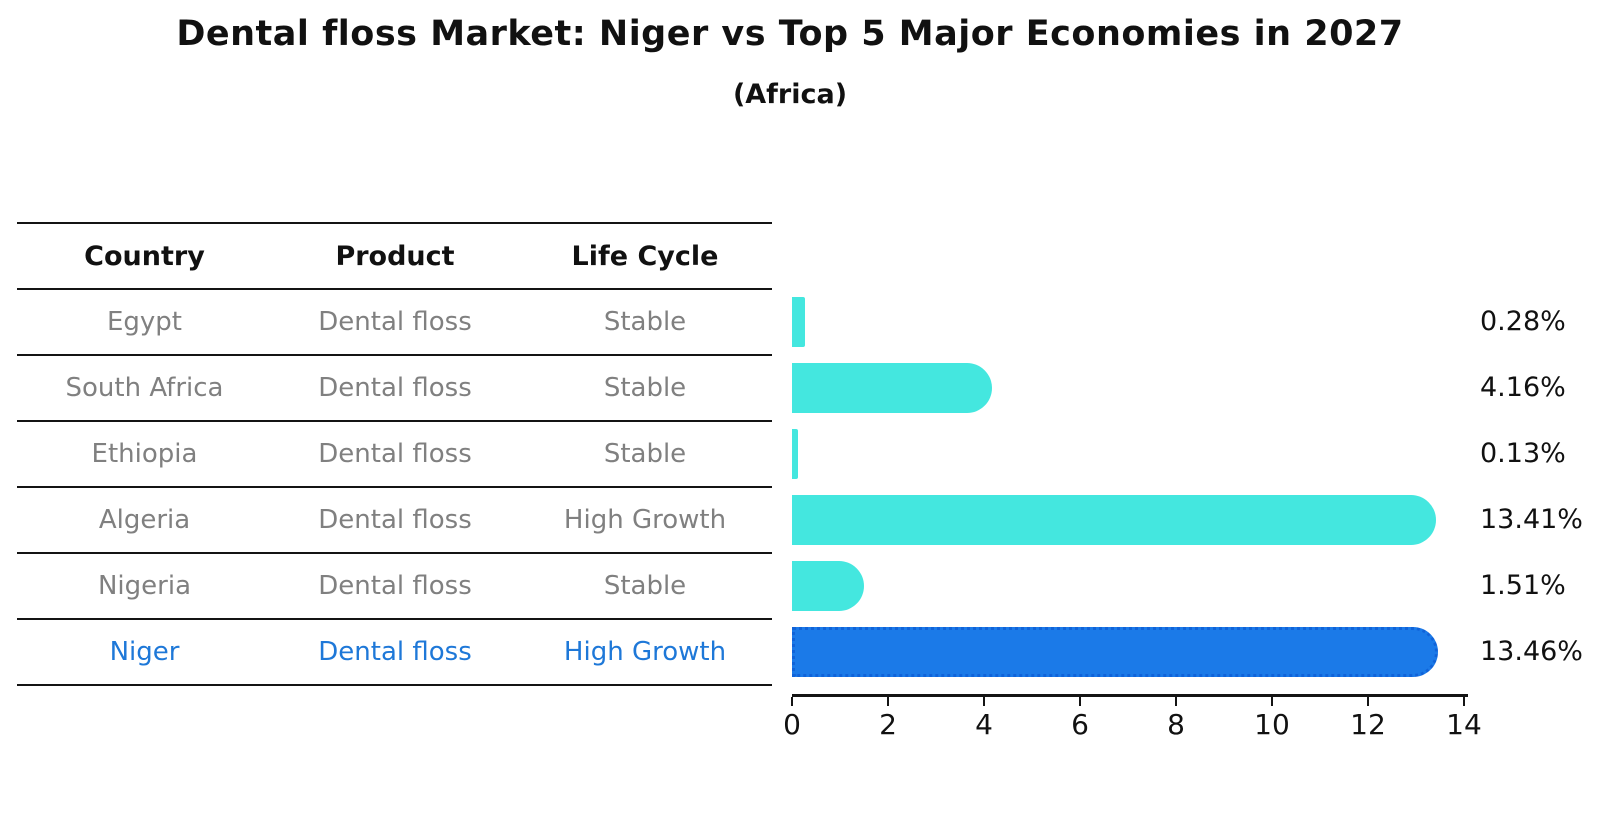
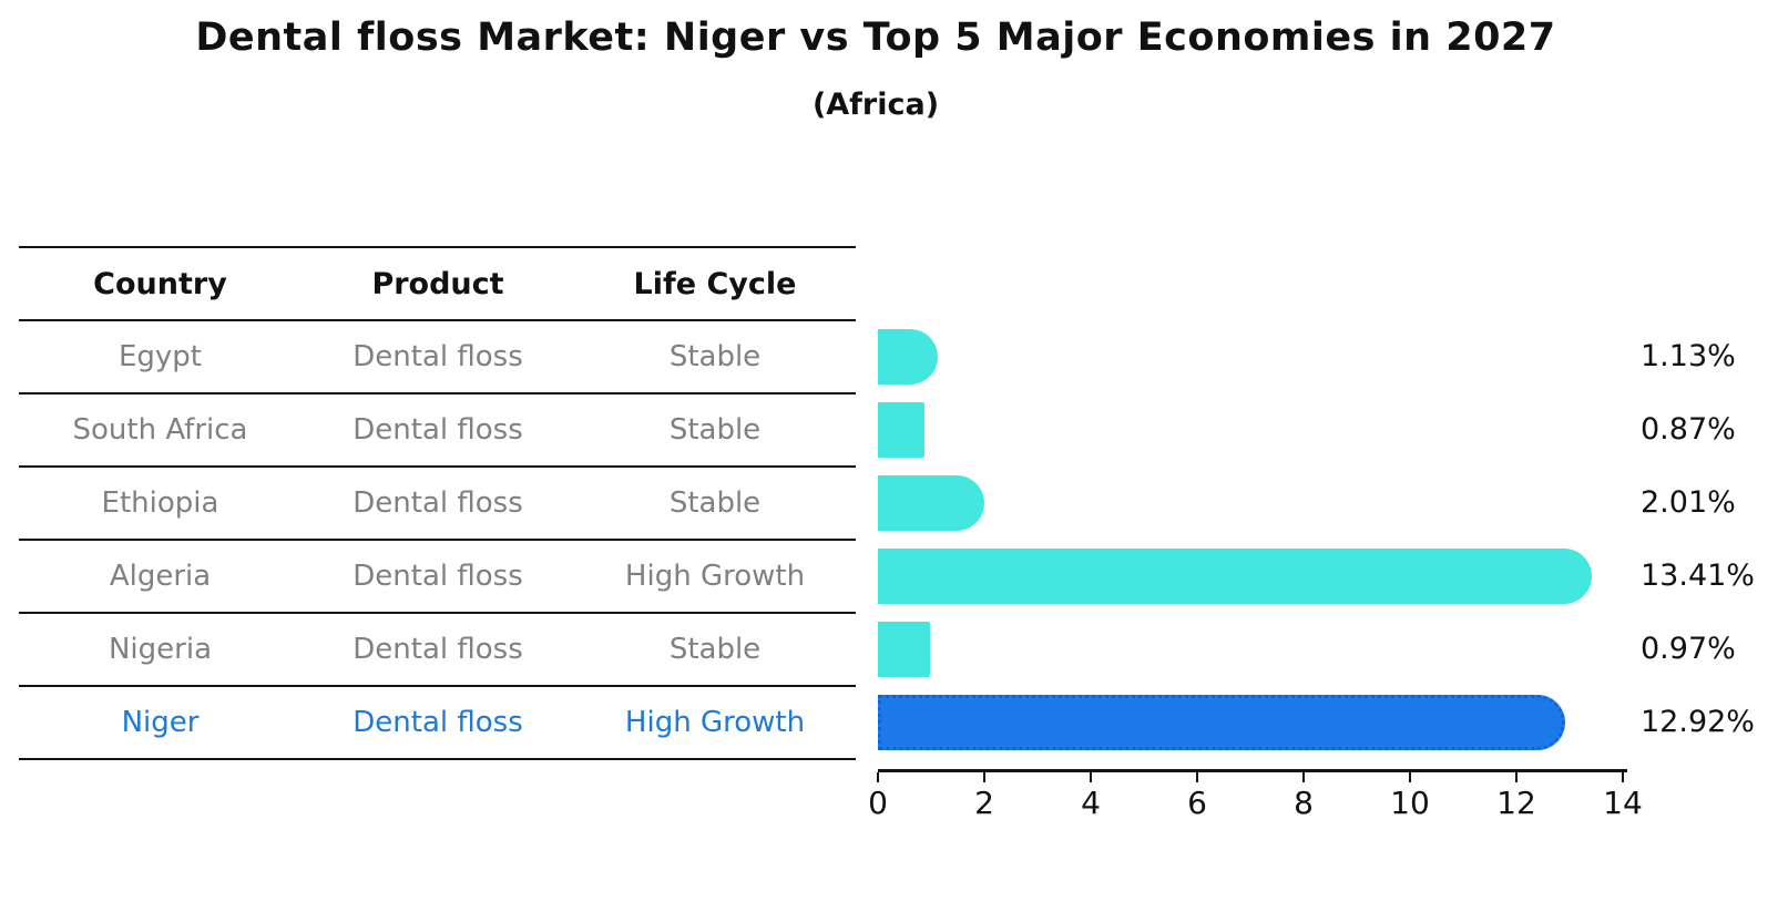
Egypt: 0.28% -> 1.13%
South Africa: 4.16% -> 0.87%
Ethiopia: 0.13% -> 2.01%
Nigeria: 1.51% -> 0.97%
Niger: 13.46% -> 12.92%
